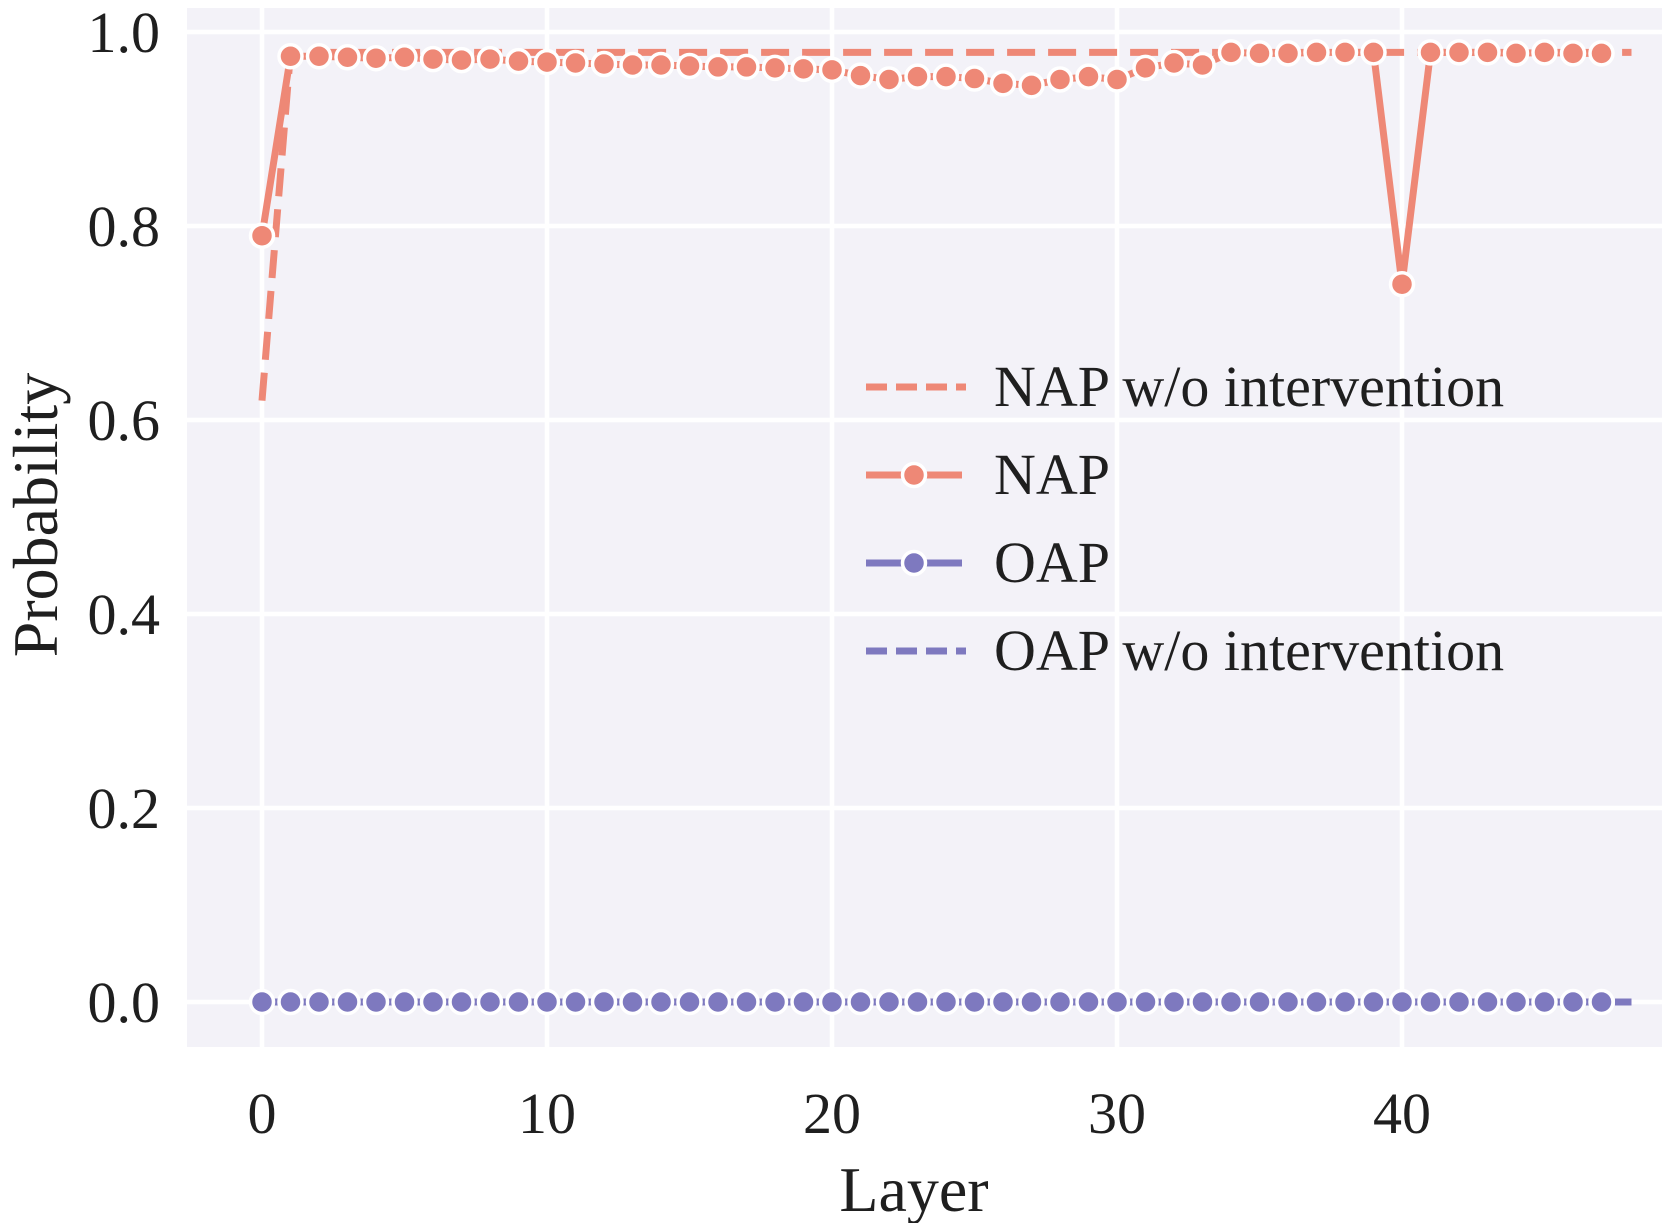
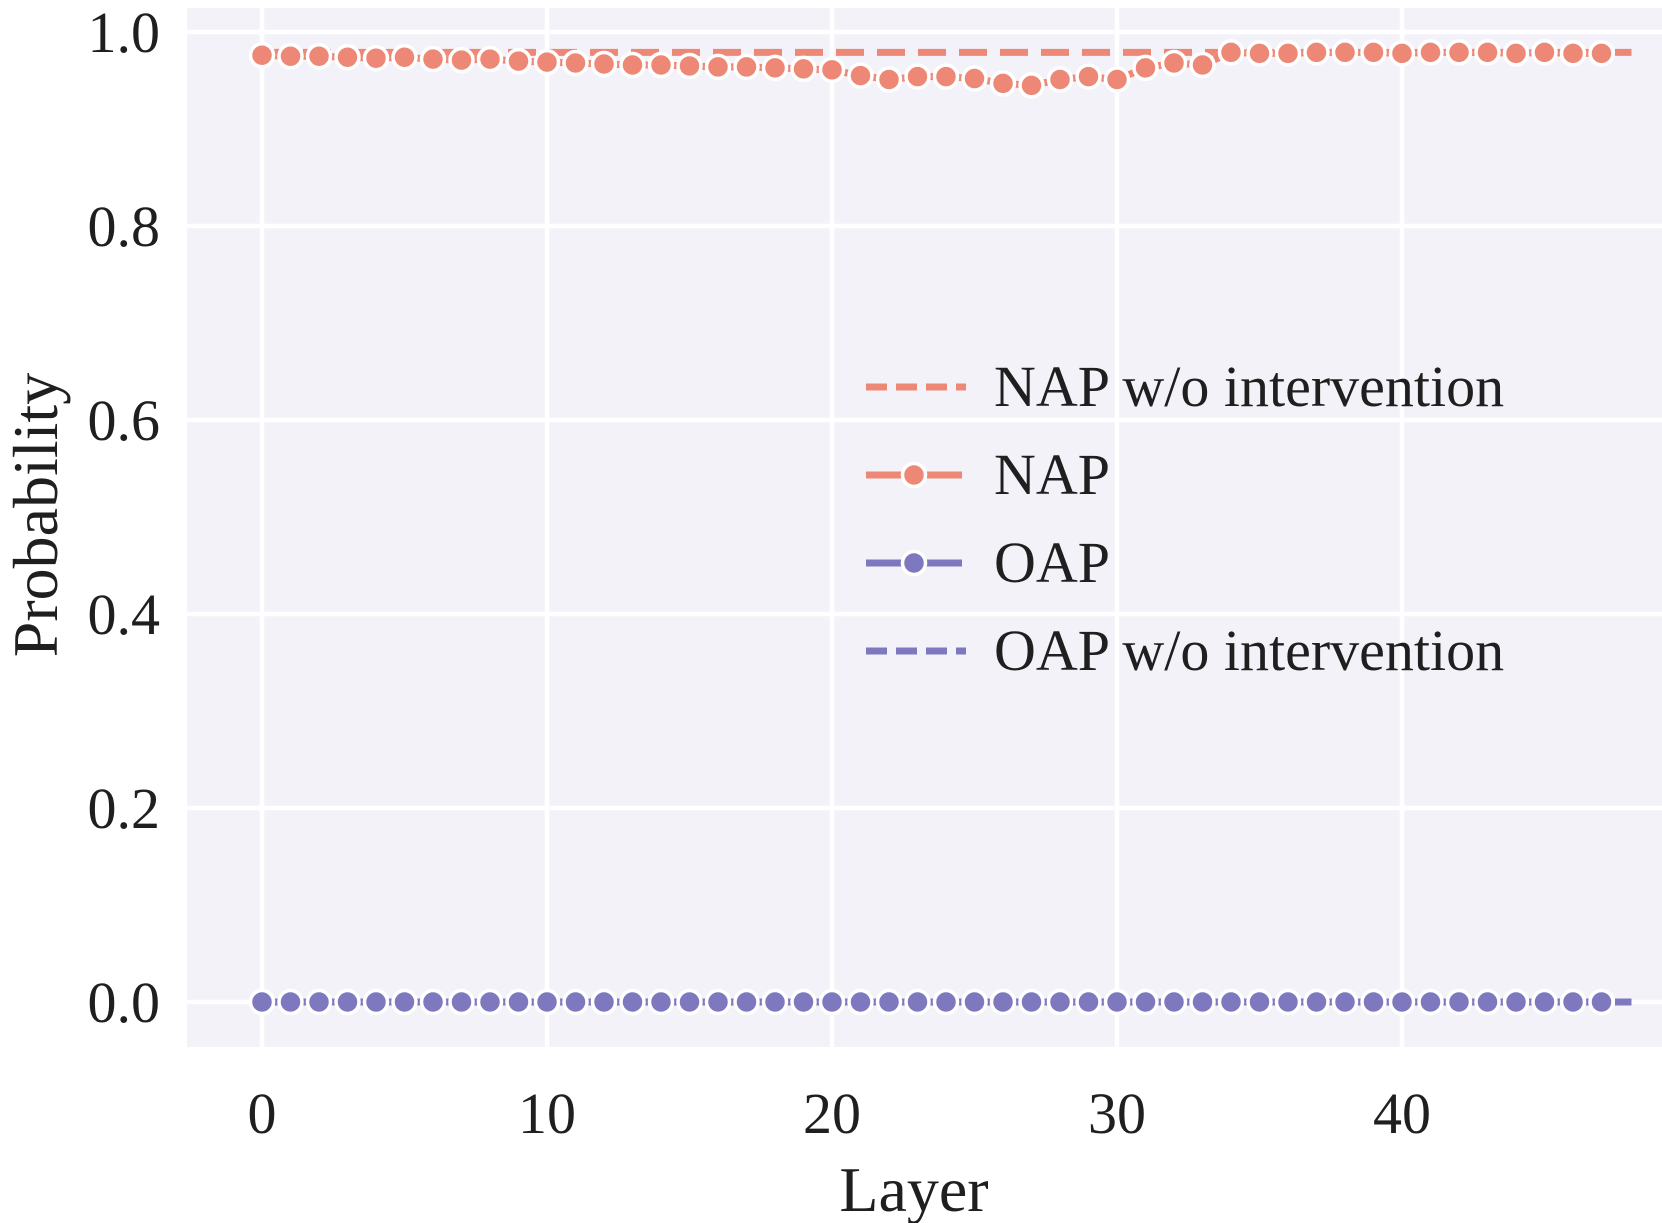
NAP w/o intervention/0: 0.62 -> 0.98
NAP/0: 0.79 -> 0.98
NAP/40: 0.74 -> 0.98
